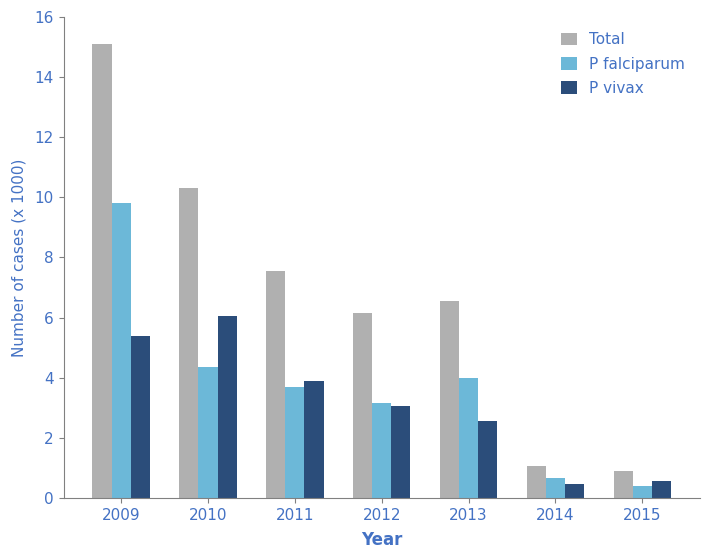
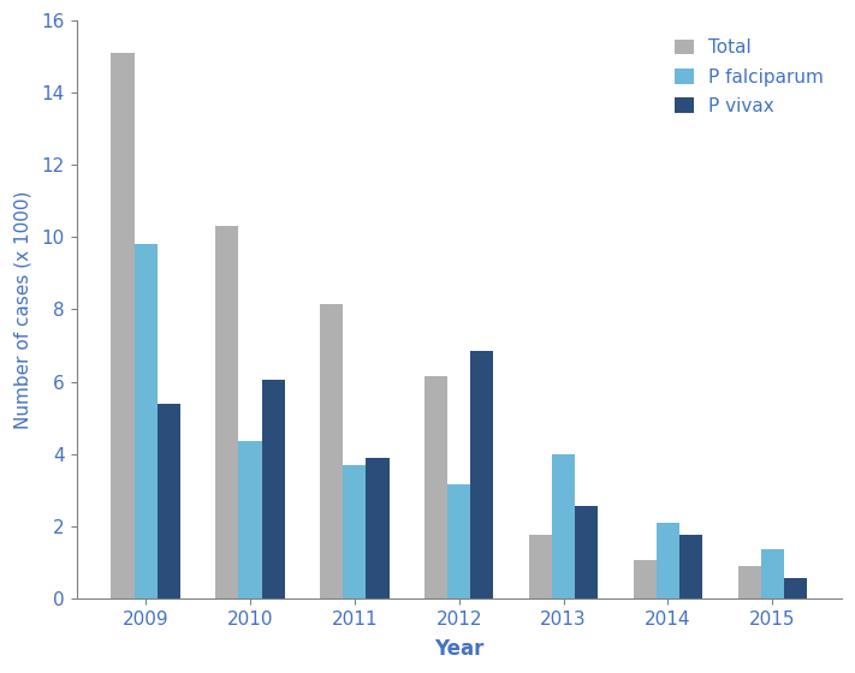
Total/2011: 7.55 -> 8.15
P vivax/2012: 3.05 -> 6.85
Total/2013: 6.55 -> 1.75
P falciparum/2014: 0.65 -> 2.10
P vivax/2014: 0.45 -> 1.75
P falciparum/2015: 0.38 -> 1.35
